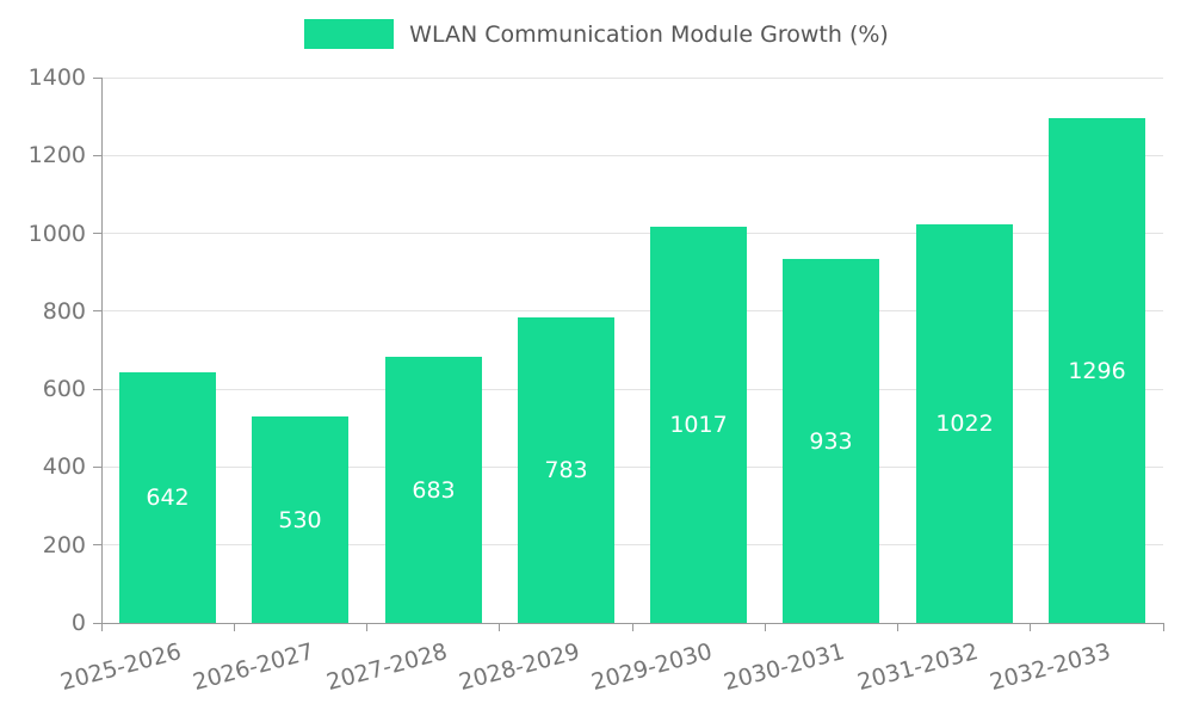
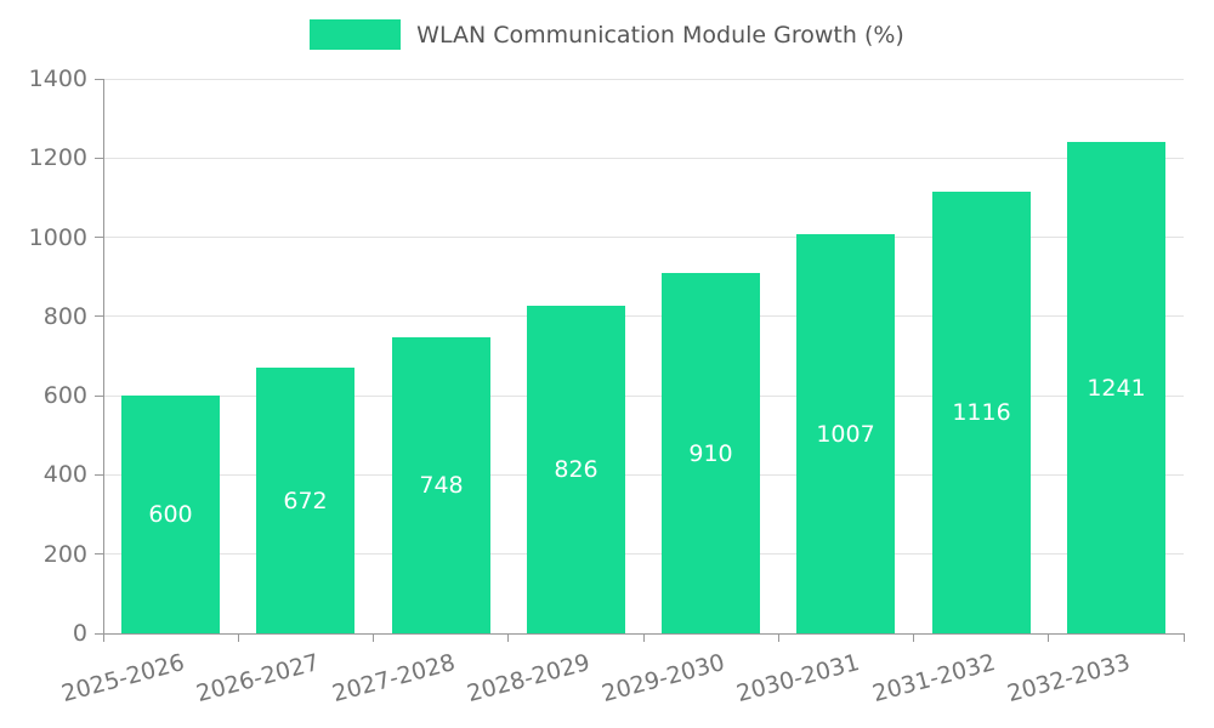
2025-2026: 642 -> 600
2026-2027: 530 -> 672
2027-2028: 683 -> 748
2028-2029: 783 -> 826
2029-2030: 1017 -> 910
2030-2031: 933 -> 1007
2031-2032: 1022 -> 1116
2032-2033: 1296 -> 1241
